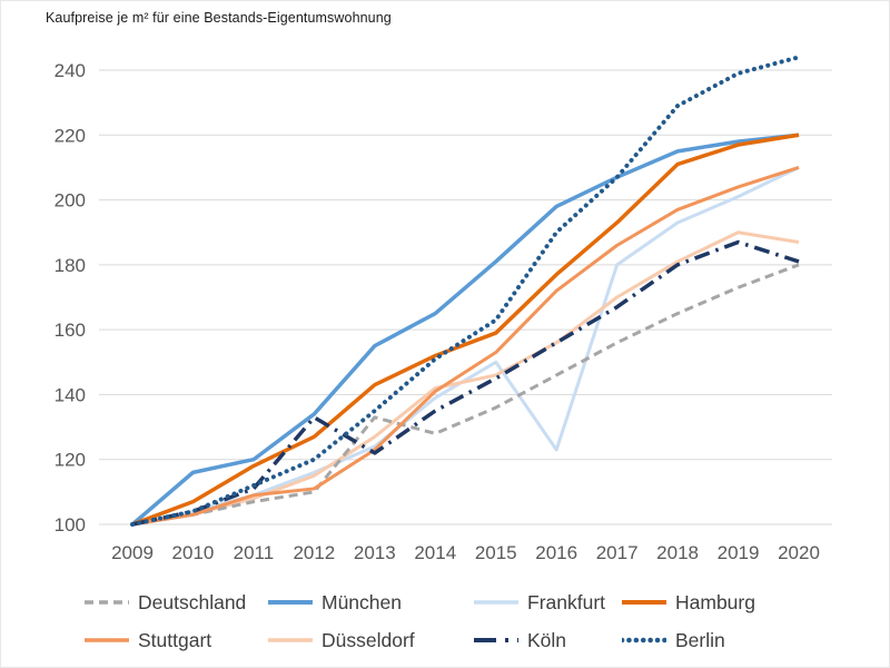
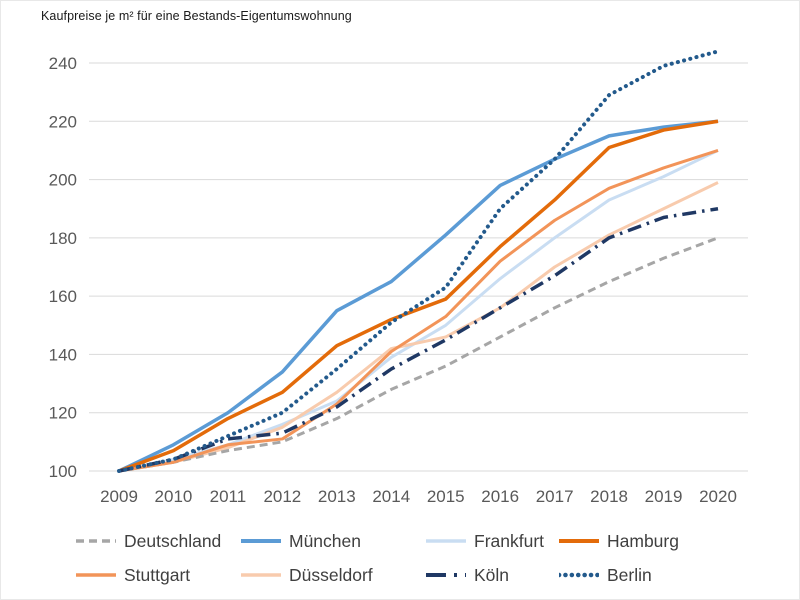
München/2010: 116 -> 109
Köln/2012: 133 -> 113
Deutschland/2013: 133 -> 118
Frankfurt/2016: 123 -> 166
Düsseldorf/2020: 187 -> 199
Köln/2020: 181 -> 190
